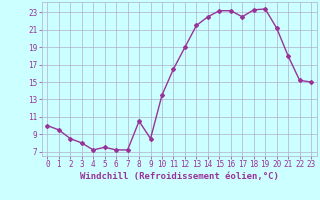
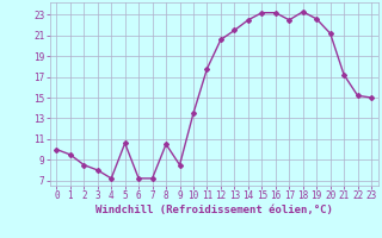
5: 7.5 -> 10.6
11: 16.5 -> 17.8
12: 19.0 -> 20.6
19: 23.4 -> 22.6
21: 18.0 -> 17.2
